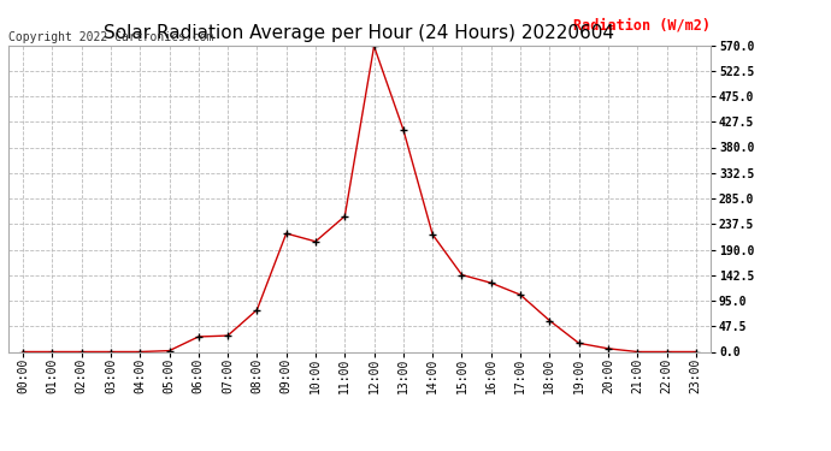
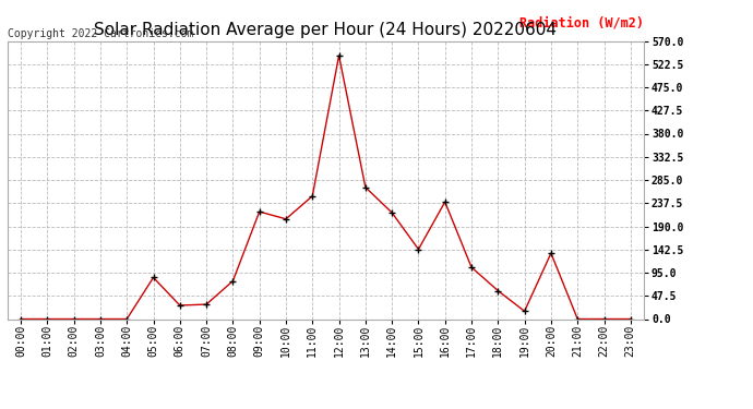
05:00: 2 -> 85
12:00: 568 -> 540
13:00: 413 -> 270
16:00: 128 -> 240
20:00: 6 -> 135
